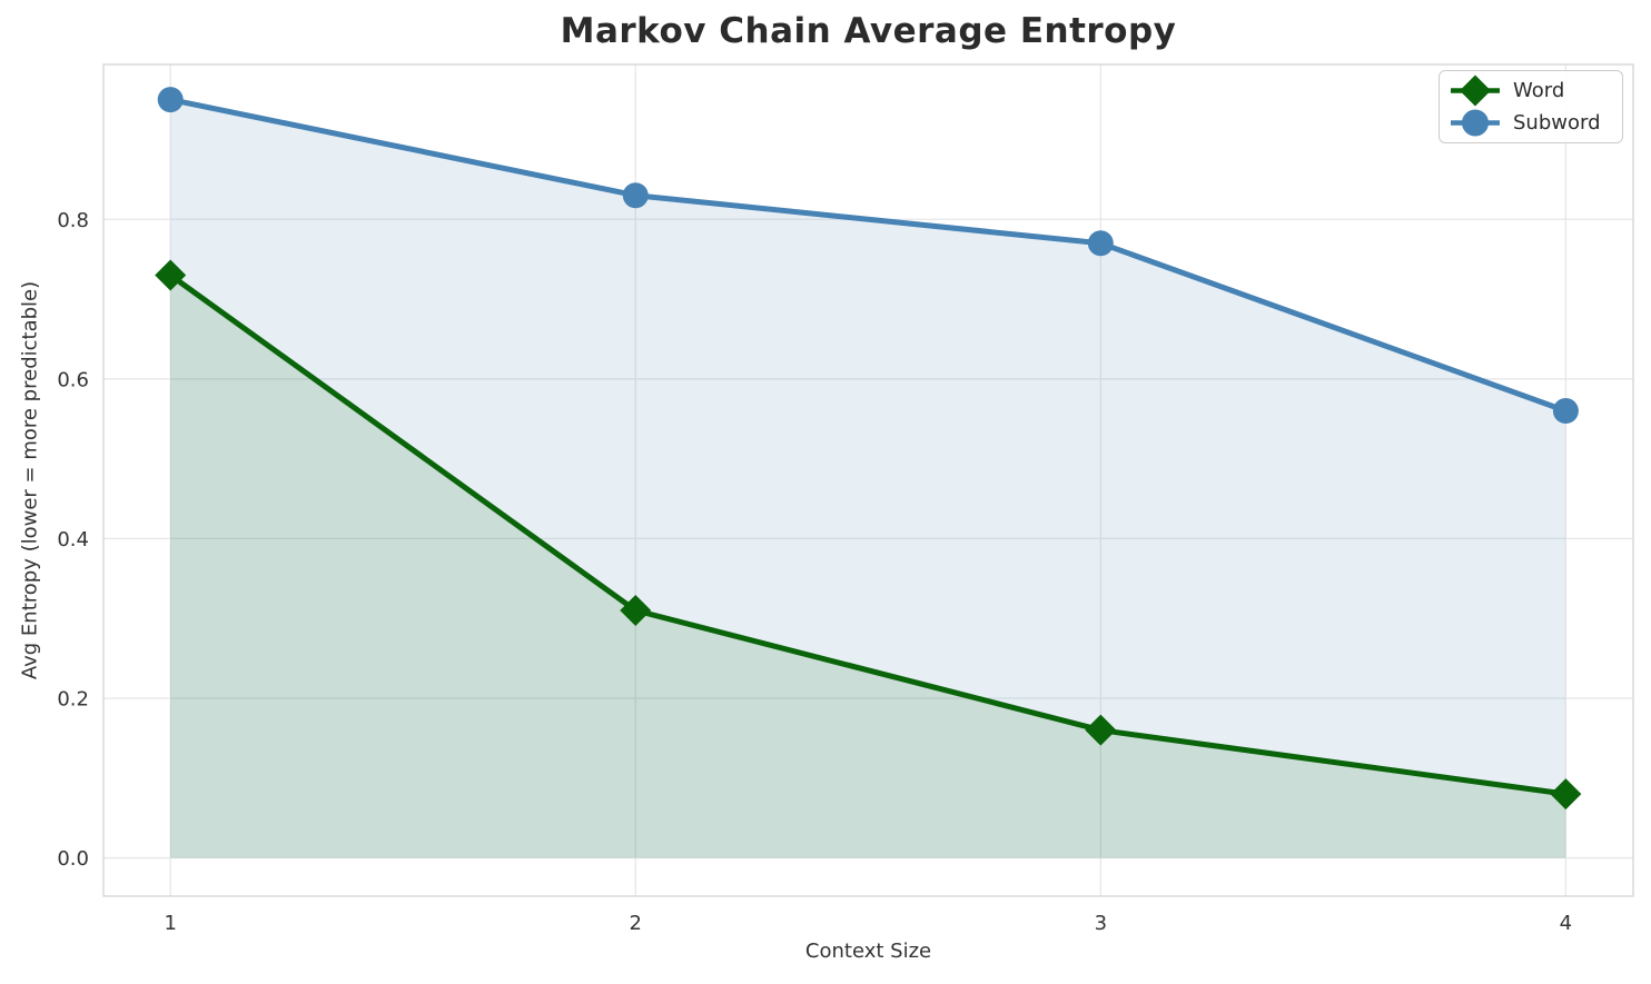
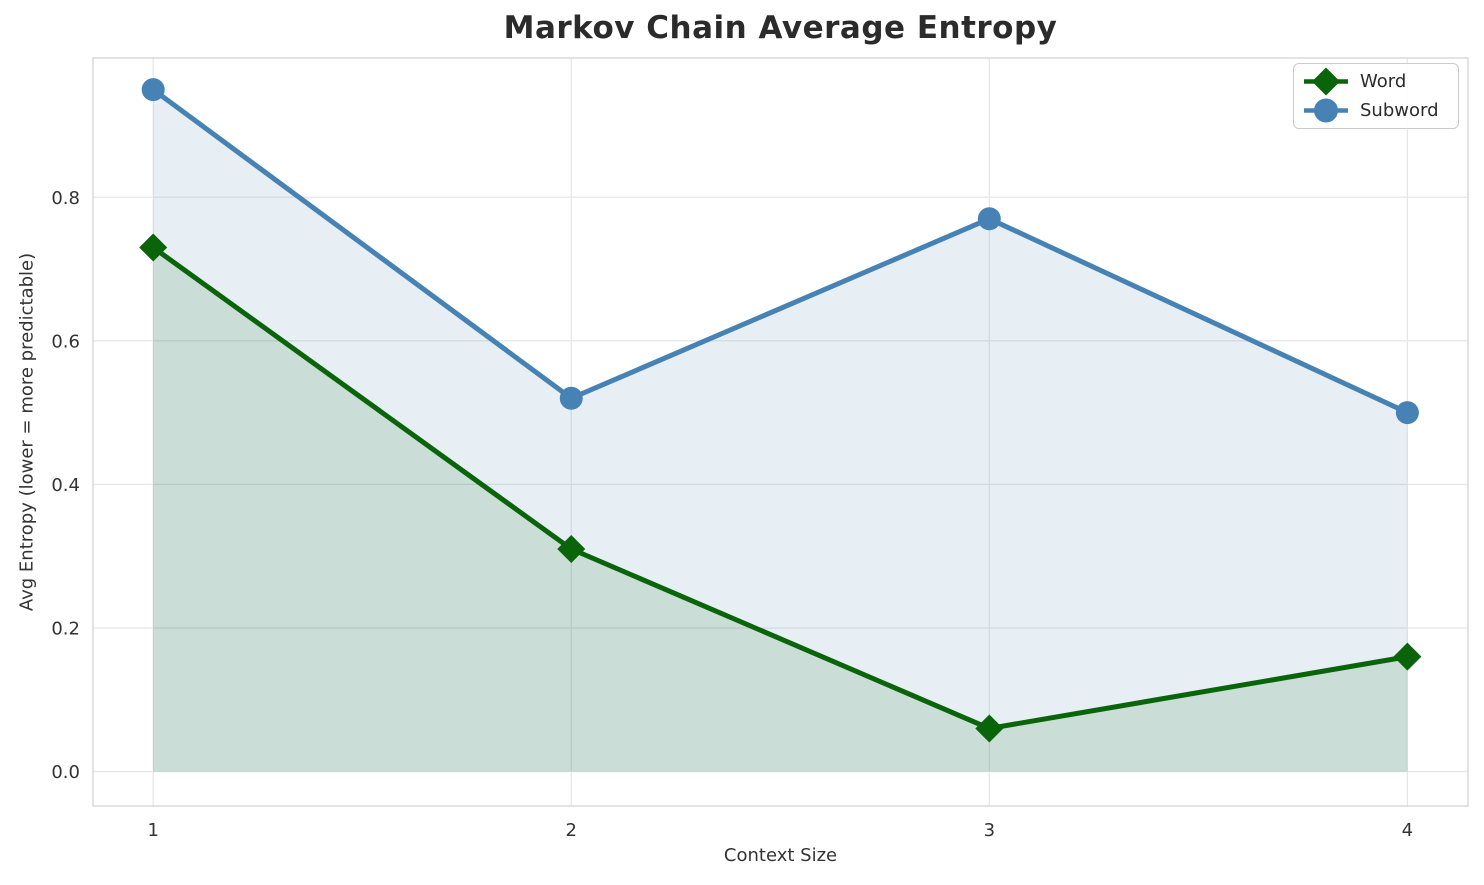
Subword/2: 0.83 -> 0.52
Word/3: 0.16 -> 0.06
Word/4: 0.08 -> 0.16
Subword/4: 0.56 -> 0.50
